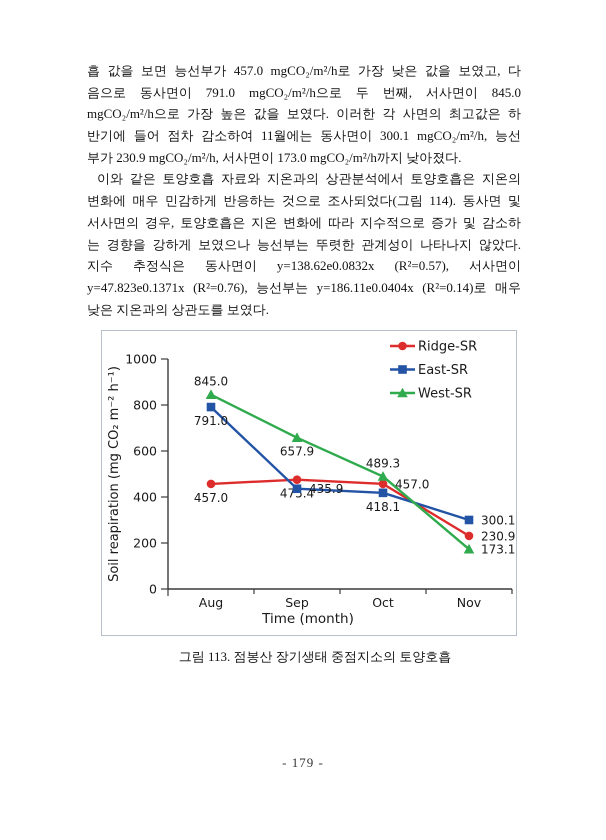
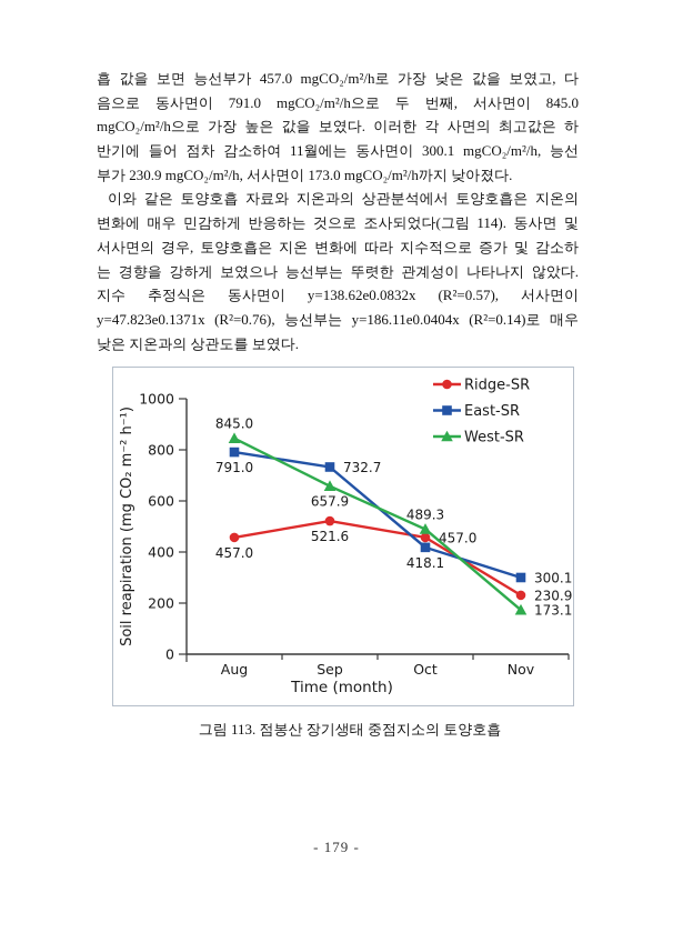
Ridge-SR/Sep: 475.4 -> 521.6
East-SR/Sep: 435.9 -> 732.7
